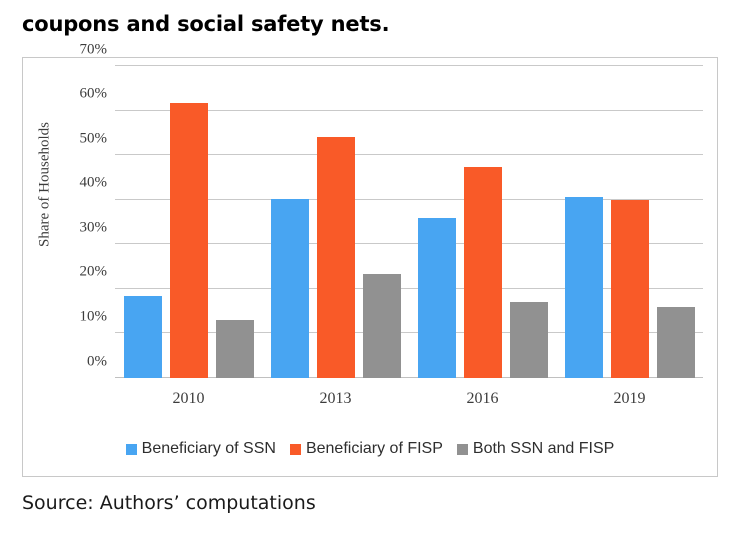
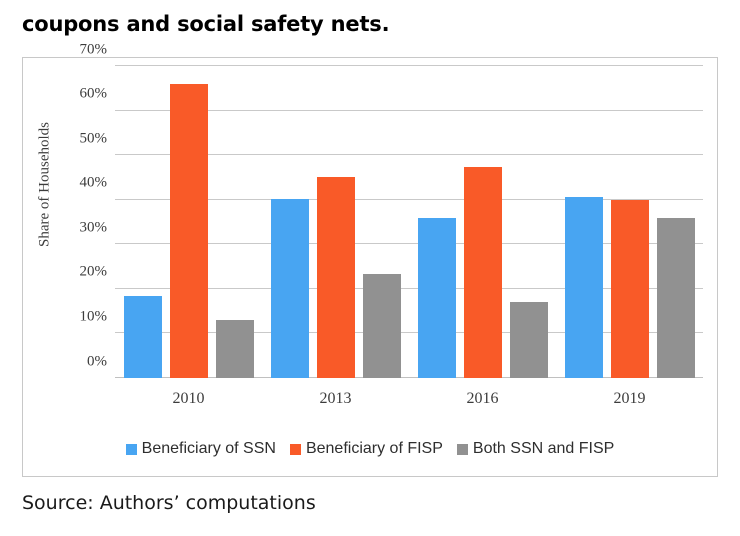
Beneficiary of FISP/2010: 62% -> 66%
Beneficiary of FISP/2013: 54% -> 45%
Both SSN and FISP/2019: 16% -> 36%
